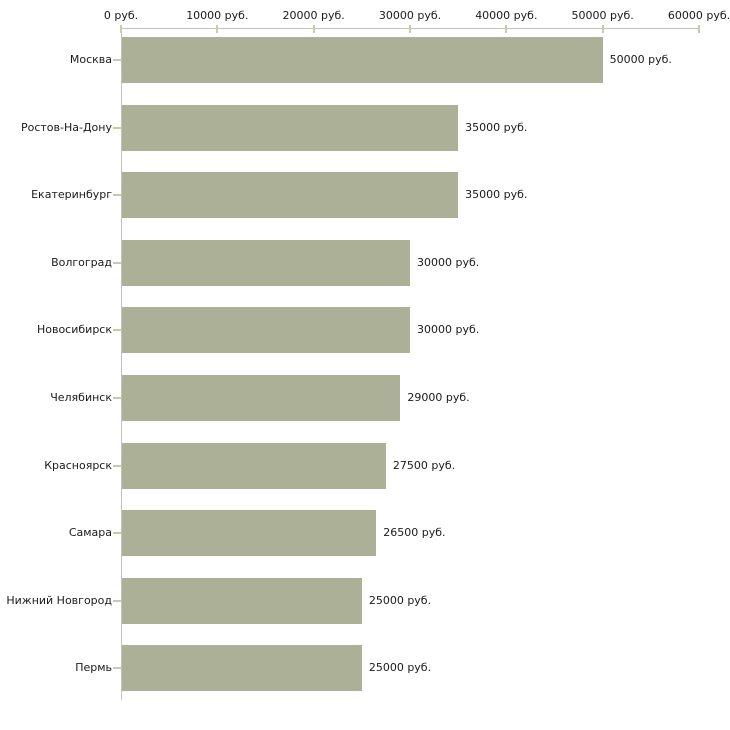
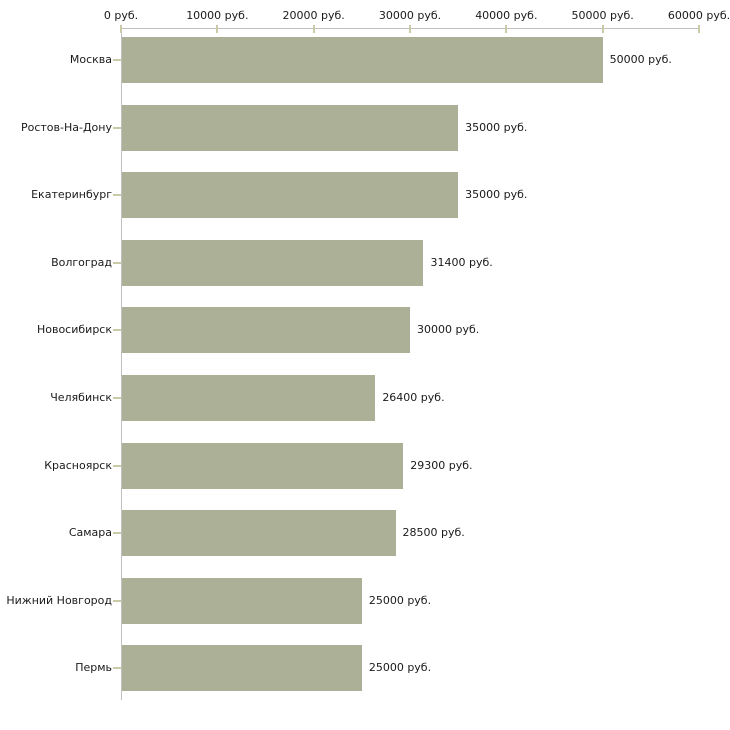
Волгоград: 30000 -> 31400
Челябинск: 29000 -> 26400
Красноярск: 27500 -> 29300
Самара: 26500 -> 28500
